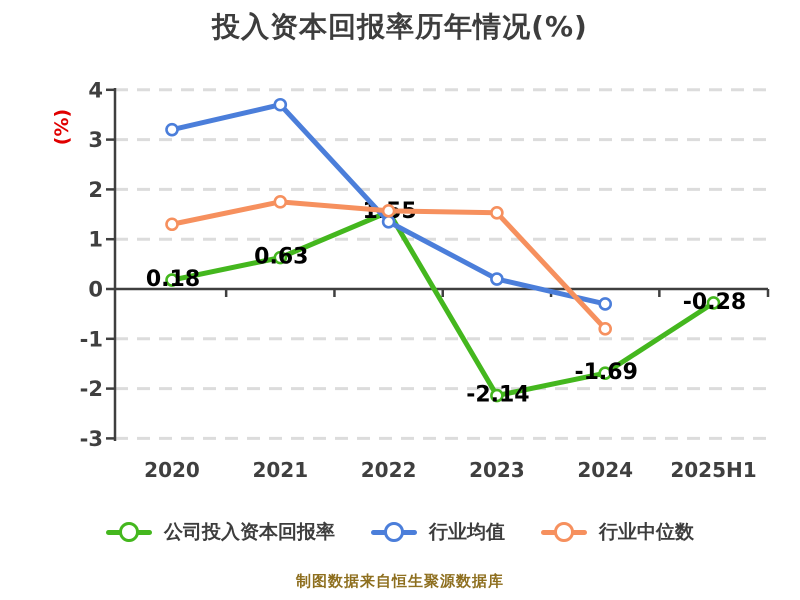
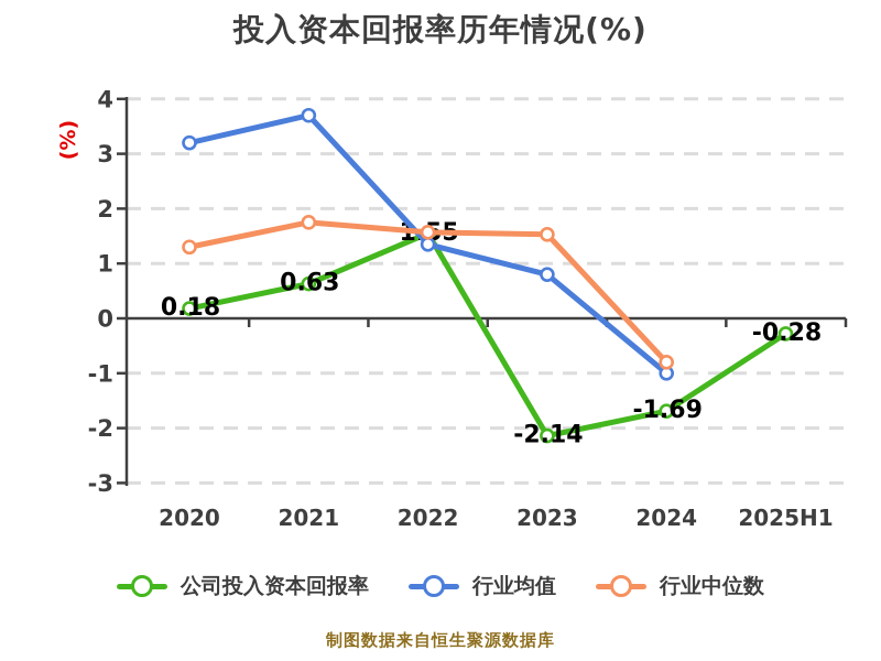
行业均值/2023: 0.2 -> 0.8
行业均值/2024: -0.3 -> -1.0
